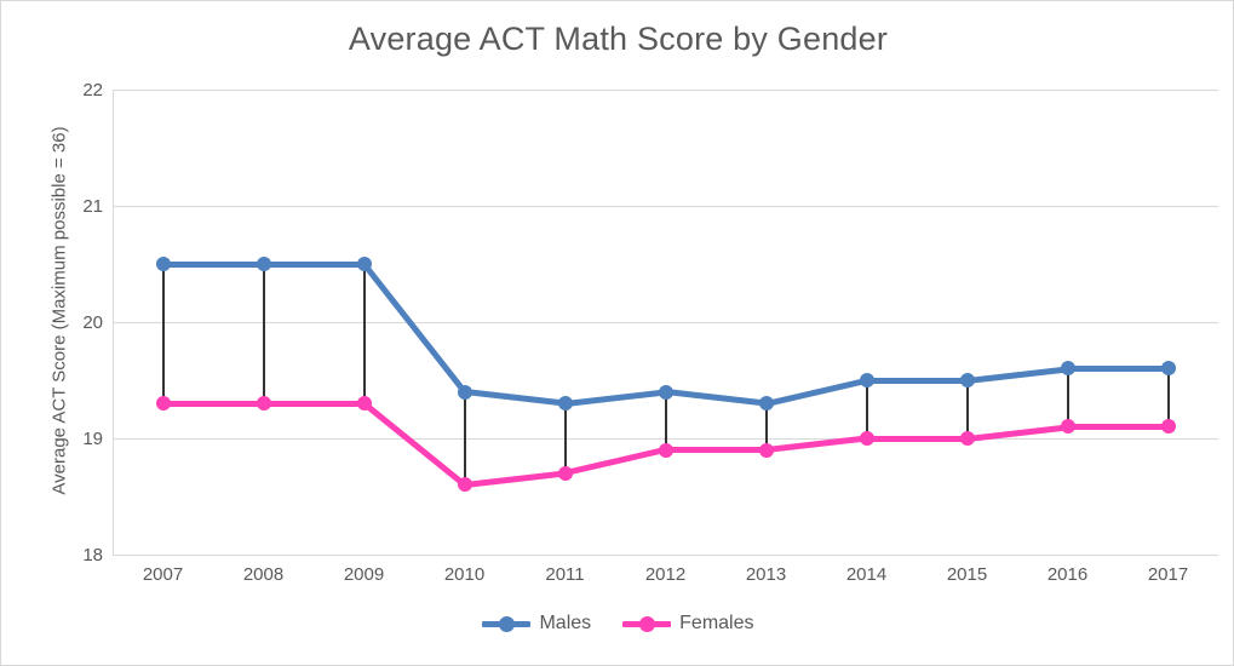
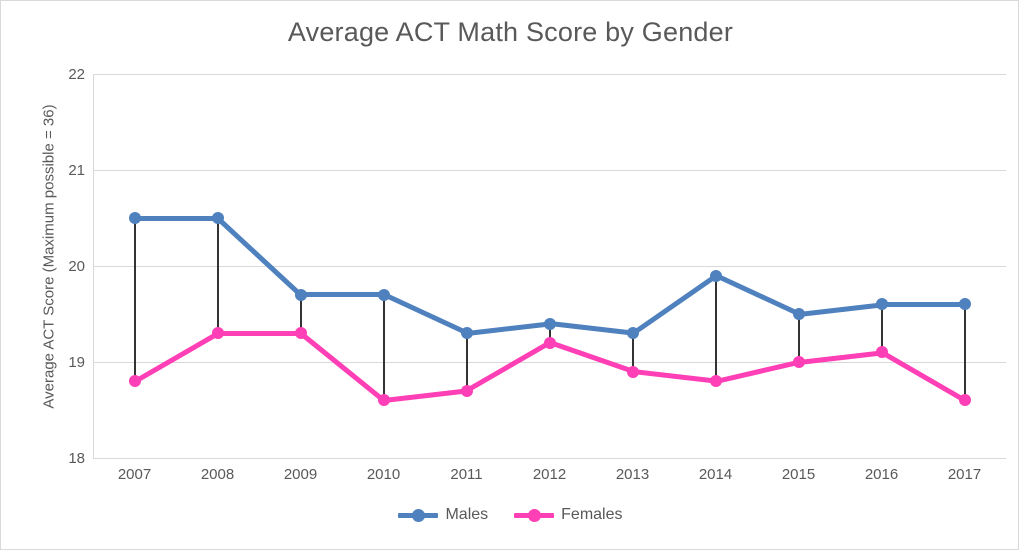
Females/2007: 19.3 -> 18.8
Males/2009: 20.5 -> 19.7
Males/2010: 19.4 -> 19.7
Females/2012: 18.9 -> 19.2
Males/2014: 19.5 -> 19.9
Females/2014: 19.0 -> 18.8
Females/2017: 19.1 -> 18.6
